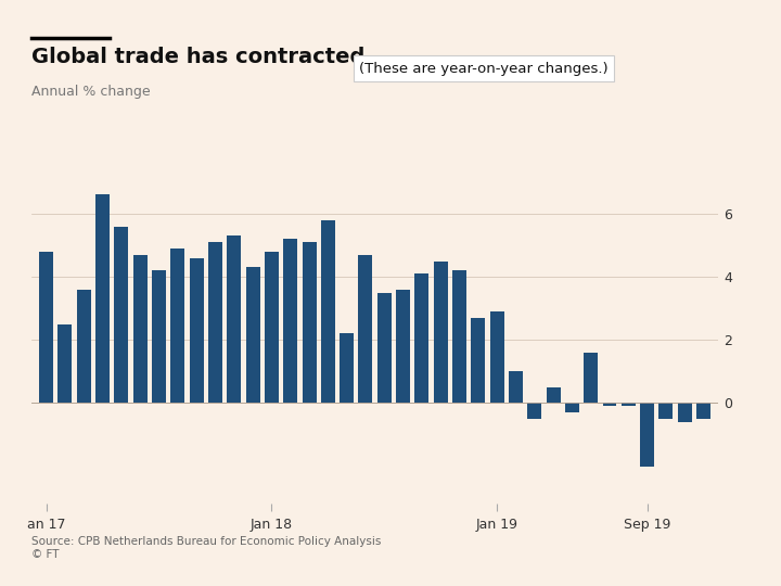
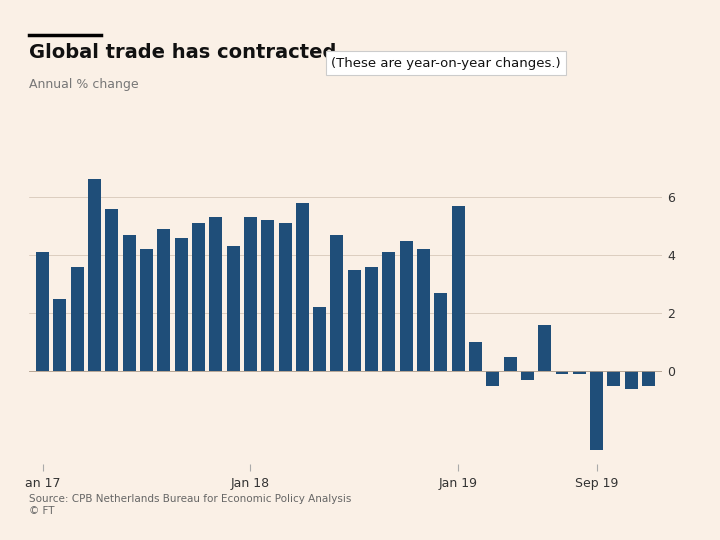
an 17: 4.8 -> 4.1
Jan 18: 4.8 -> 5.3
Jan 19: 2.9 -> 5.7
Sep 19: -2.0 -> -2.7
